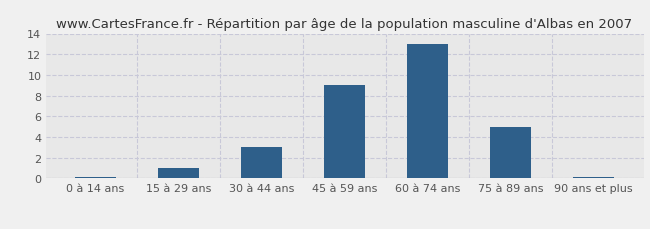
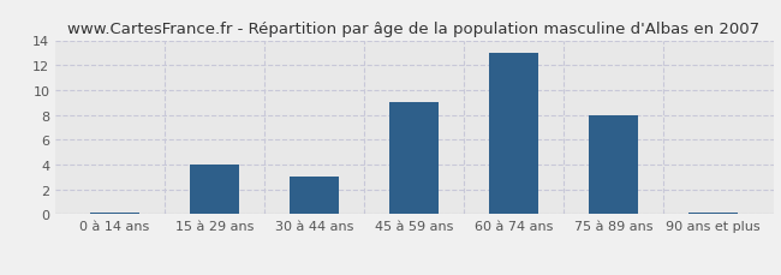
15 à 29 ans: 1.0 -> 4.0
75 à 89 ans: 5.0 -> 8.0
